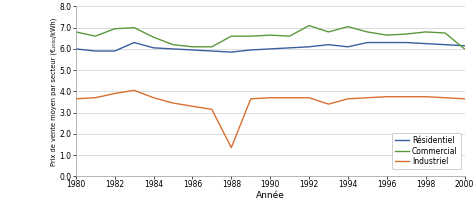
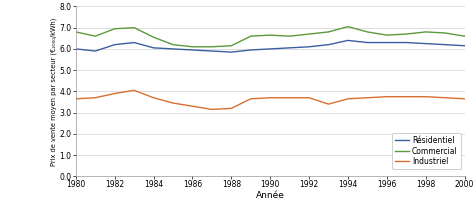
Résidentiel/1982: 5.90 -> 6.20
Commercial/1988: 6.60 -> 6.15
Industriel/1988: 1.35 -> 3.20
Commercial/1992: 7.10 -> 6.70
Résidentiel/1994: 6.10 -> 6.40
Commercial/2000: 6.00 -> 6.60
